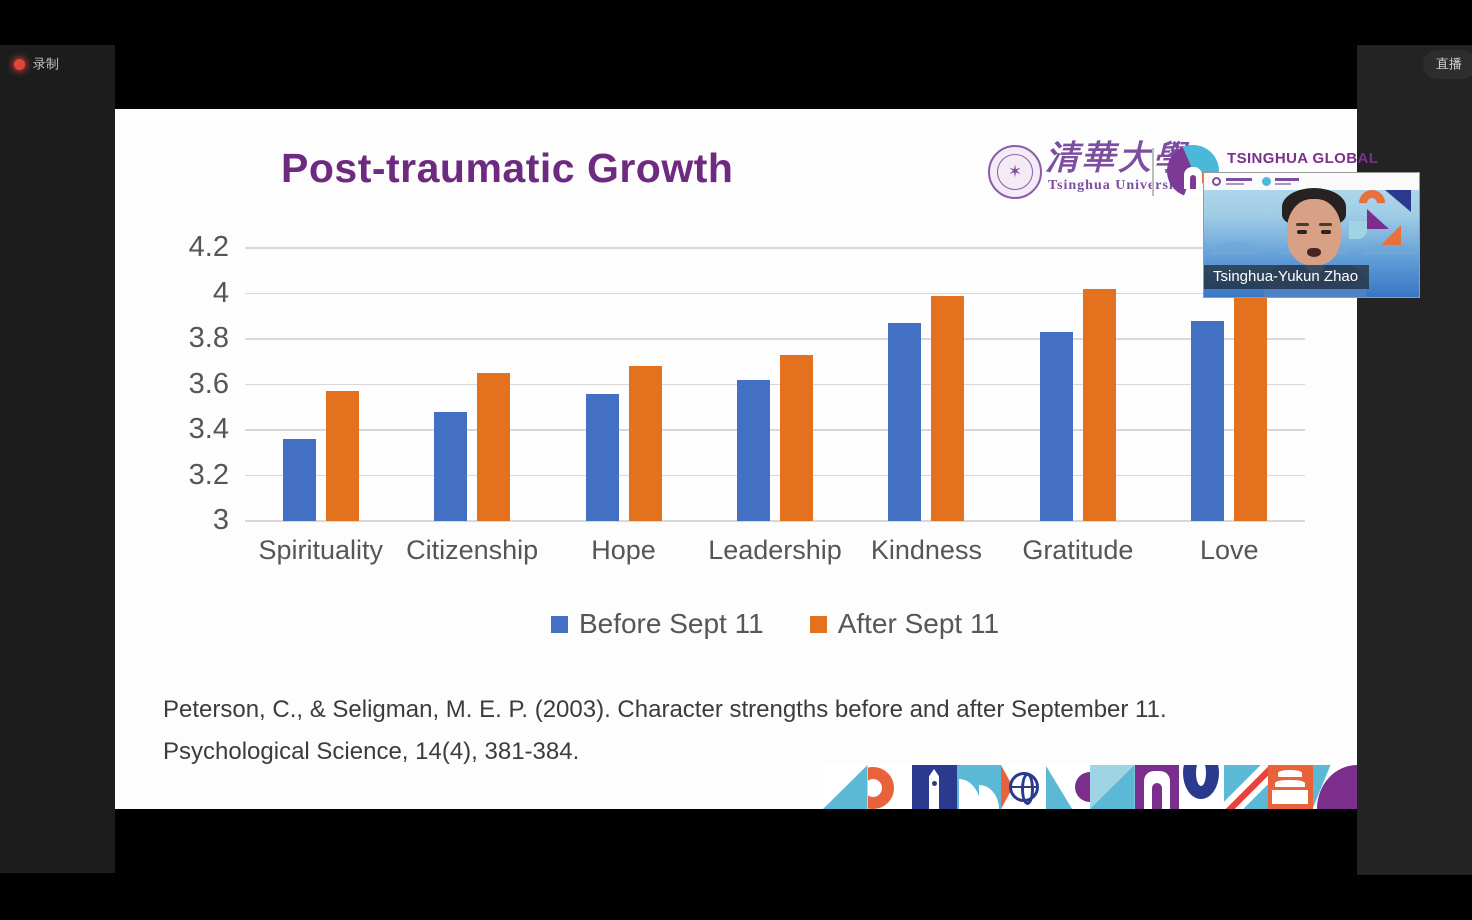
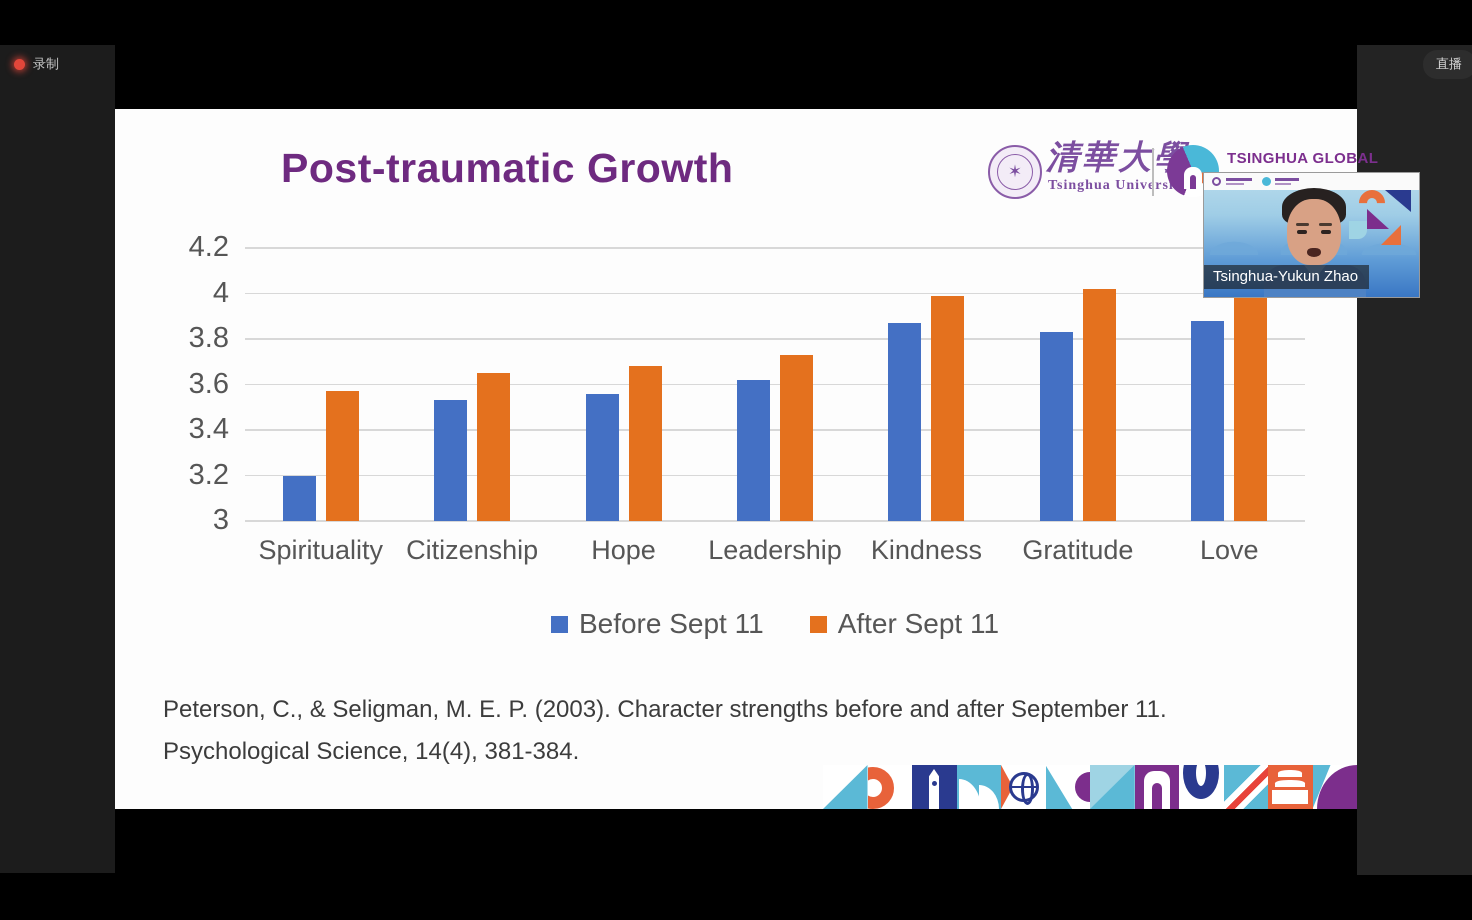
Before Sept 11/Spirituality: 3.36 -> 3.20
Before Sept 11/Citizenship: 3.48 -> 3.53
